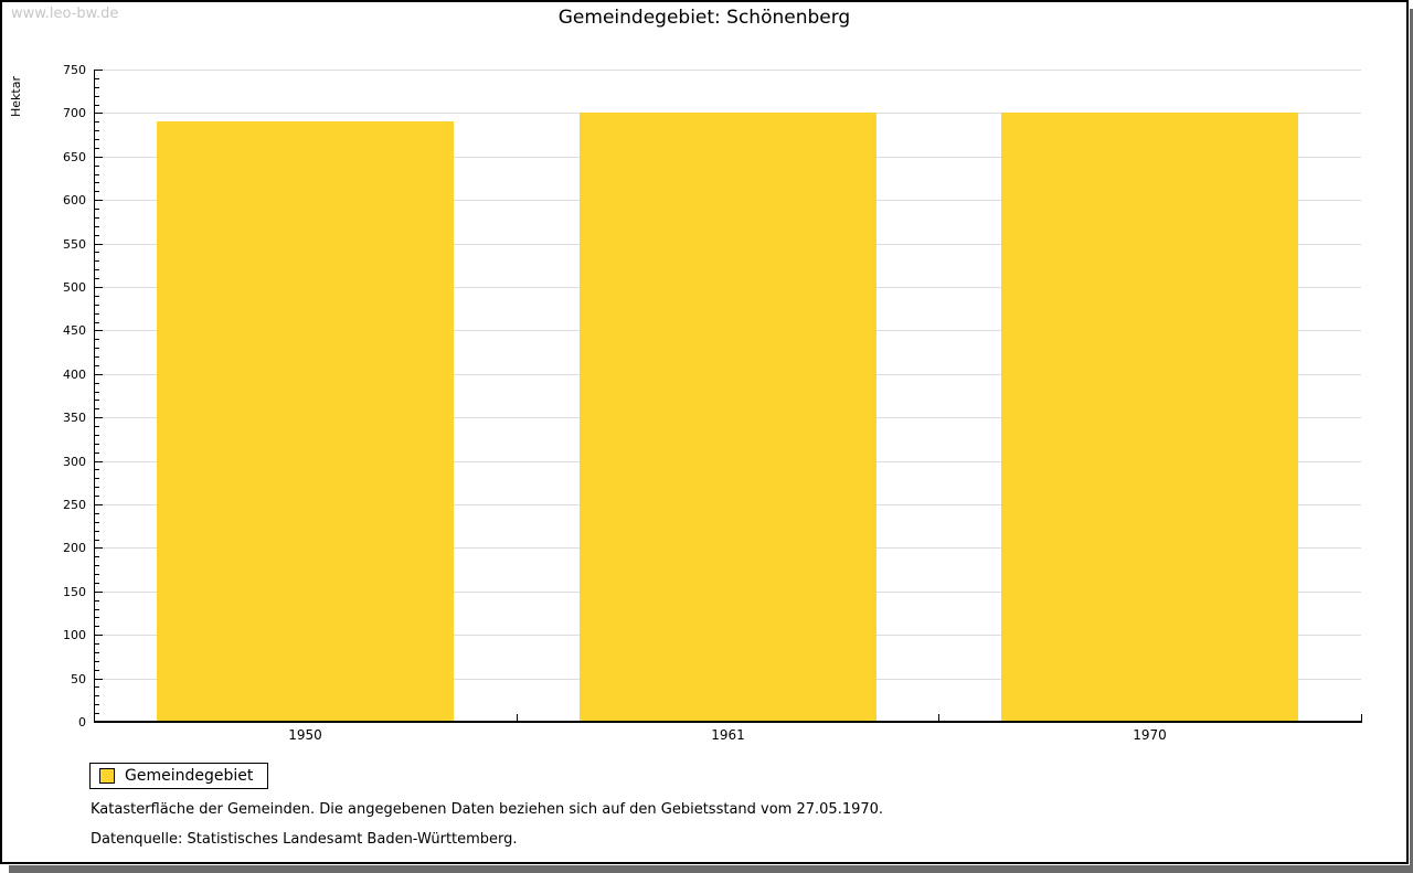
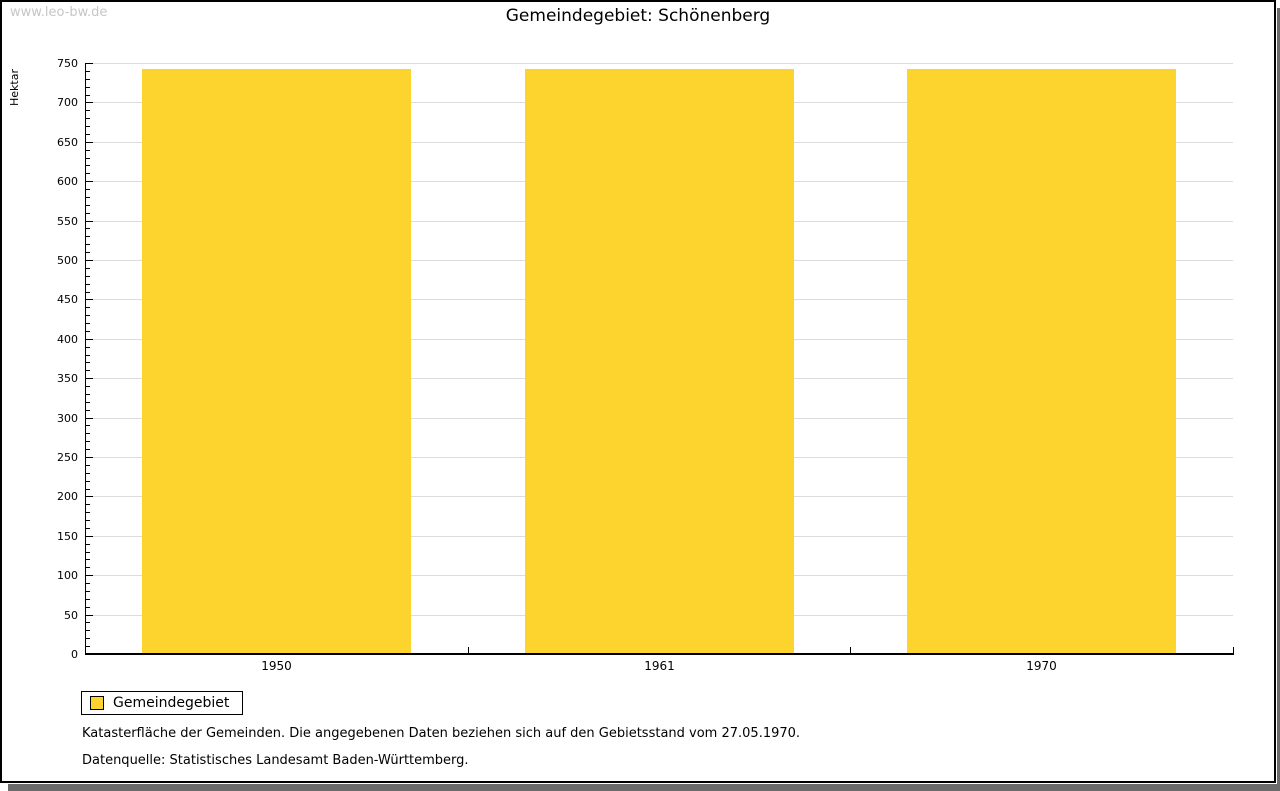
1950: 690 -> 740
1961: 700 -> 740
1970: 700 -> 740
